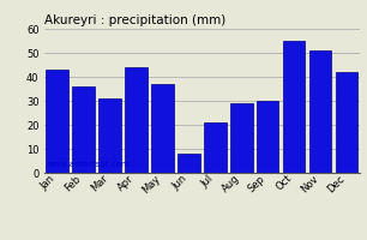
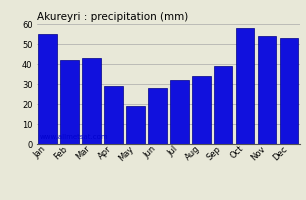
Jan: 43 -> 55
Feb: 36 -> 42
Mar: 31 -> 43
Apr: 44 -> 29
May: 37 -> 19
Jun: 8 -> 28
Jul: 21 -> 32
Aug: 29 -> 34
Sep: 30 -> 39
Oct: 55 -> 58
Nov: 51 -> 54
Dec: 42 -> 53
